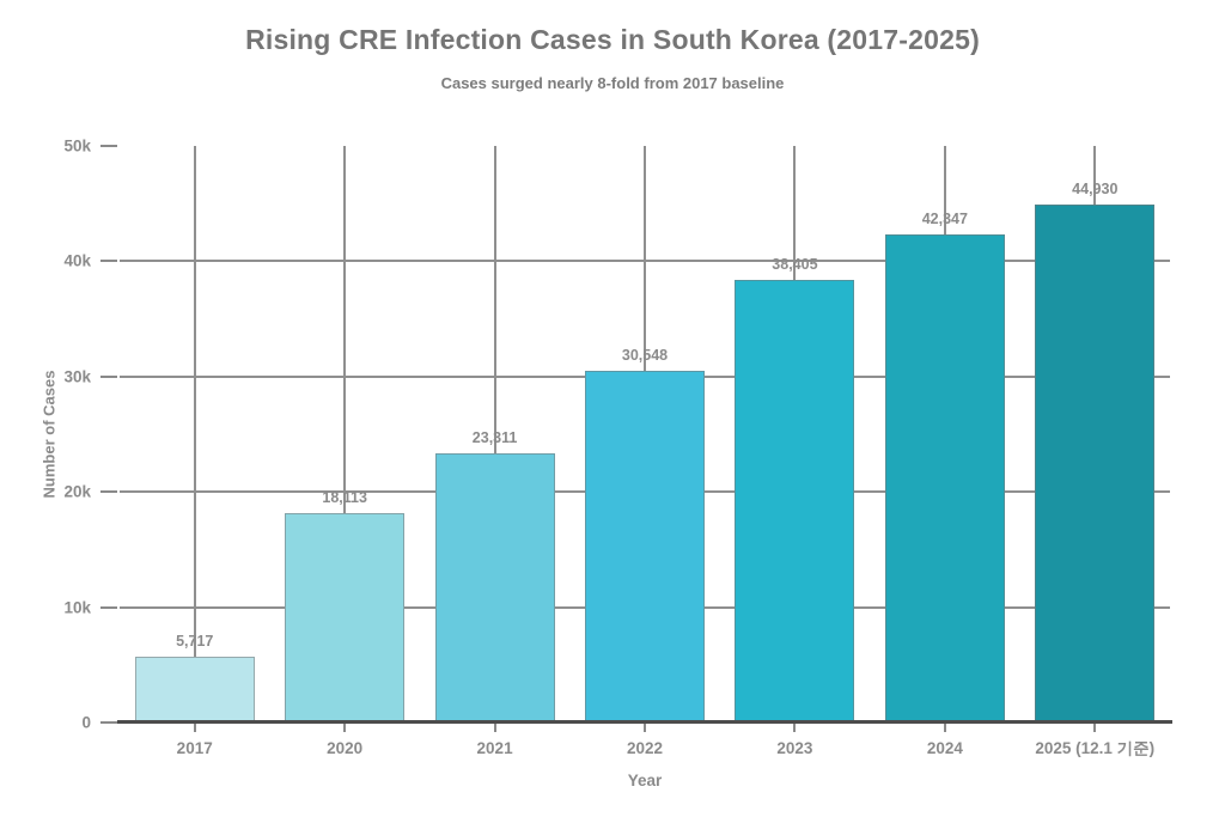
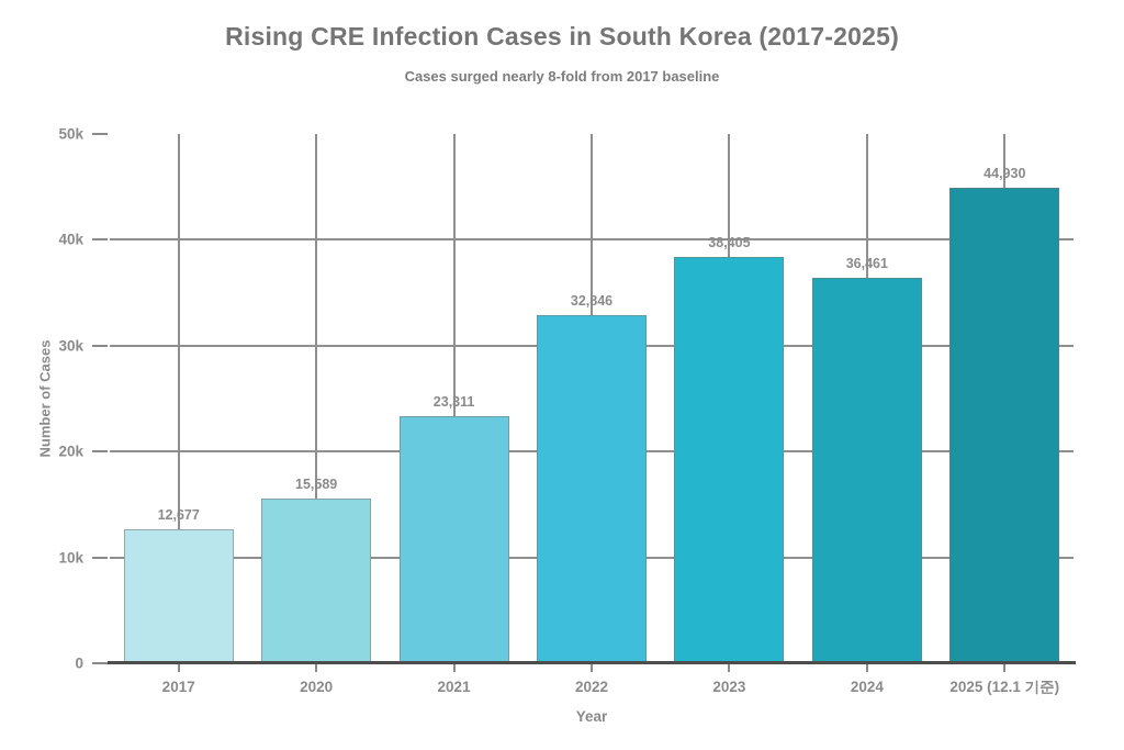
2017: 5,717 -> 12,677
2020: 18,113 -> 15,589
2022: 30,548 -> 32,846
2024: 42,347 -> 36,461
